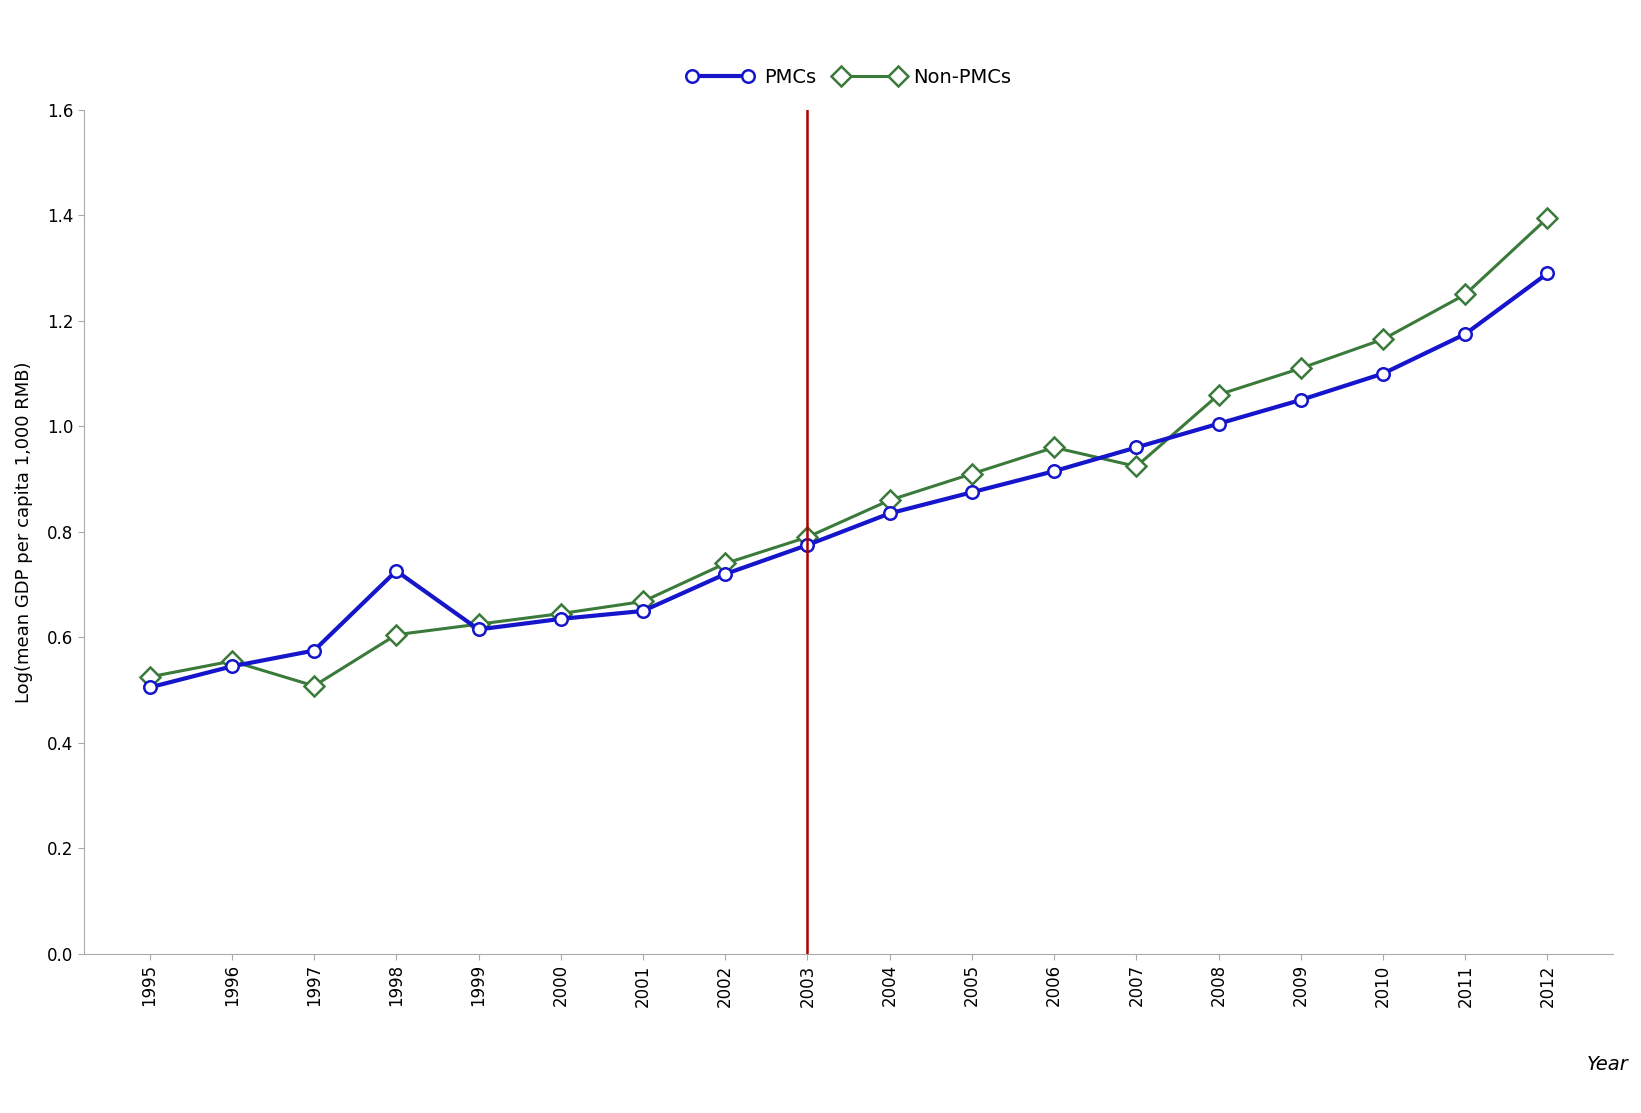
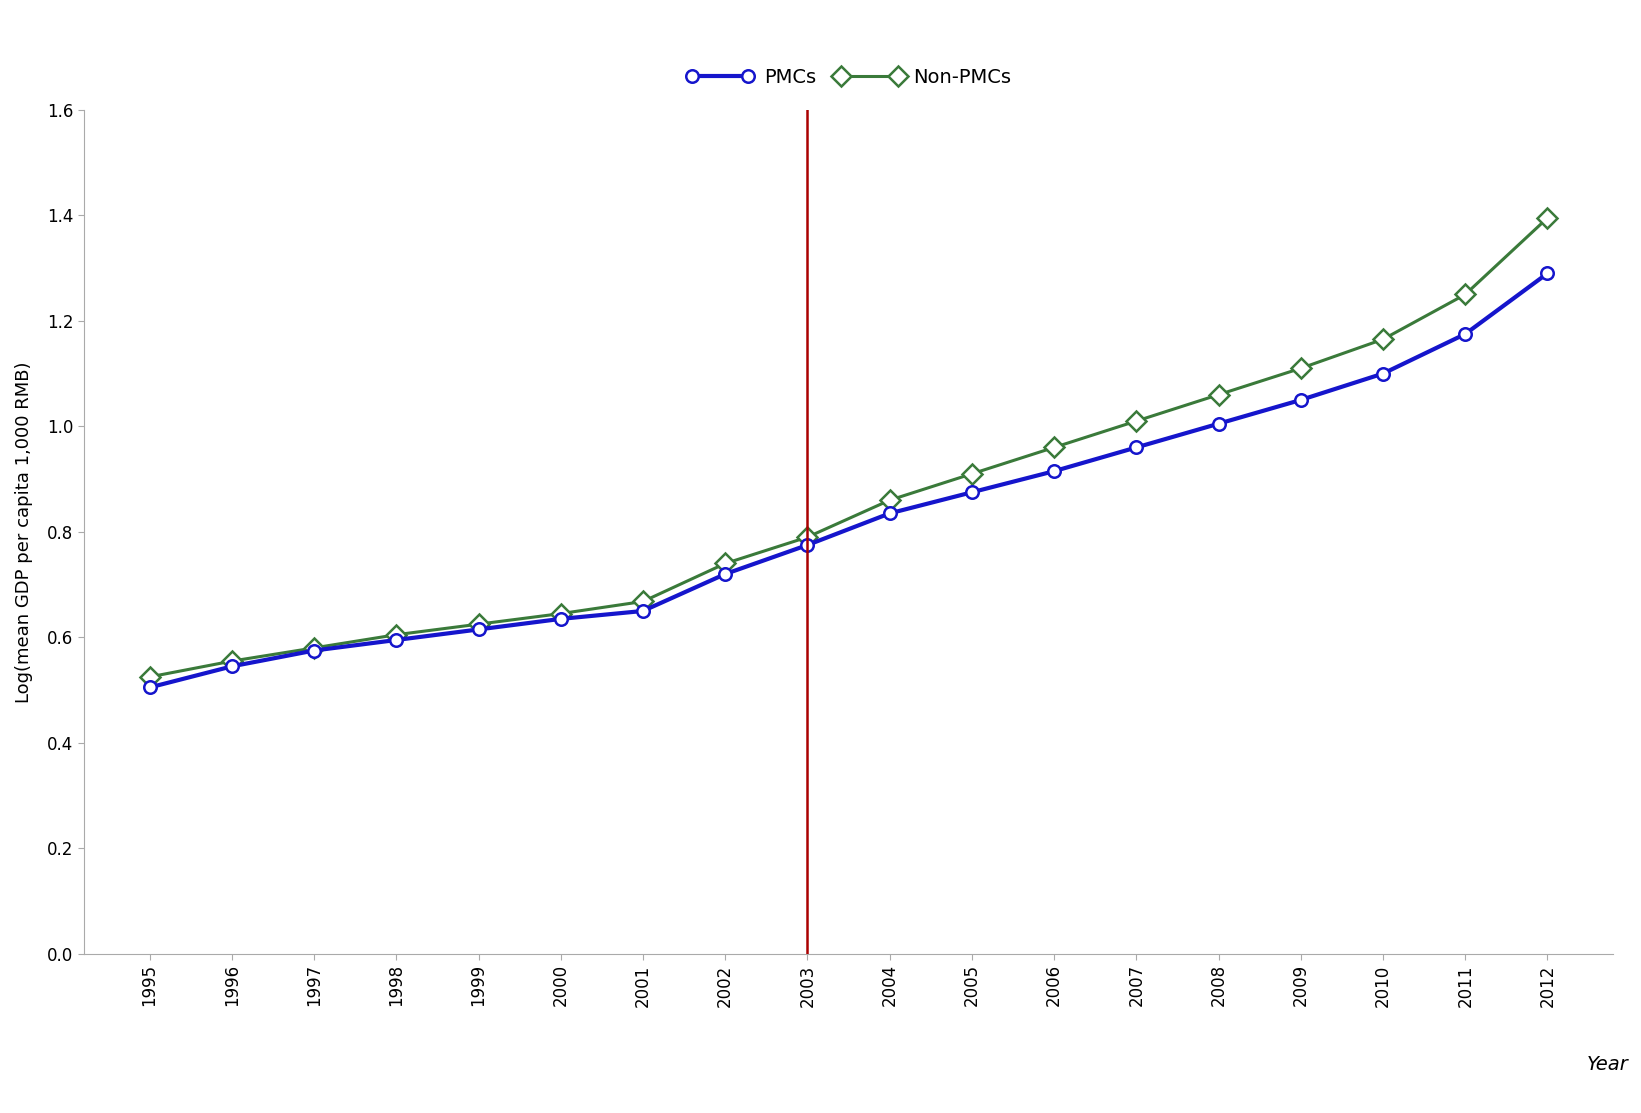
Non-PMCs/1997: 0.508 -> 0.580
PMCs/1998: 0.726 -> 0.595
Non-PMCs/2007: 0.924 -> 1.010
